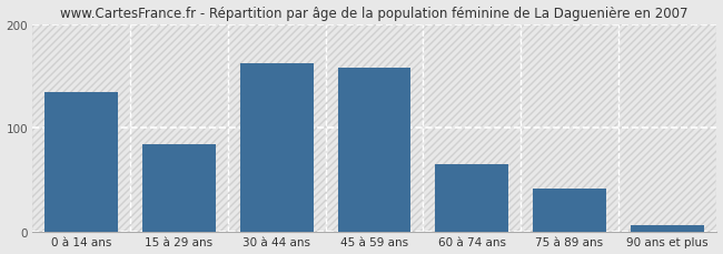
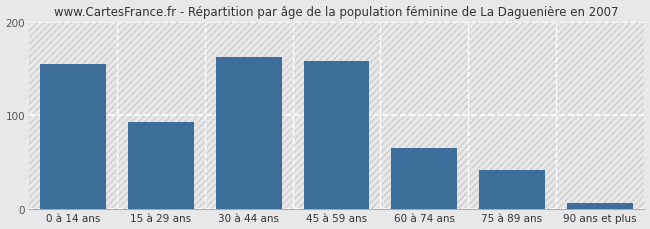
0 à 14 ans: 134 -> 155
15 à 29 ans: 84 -> 93
